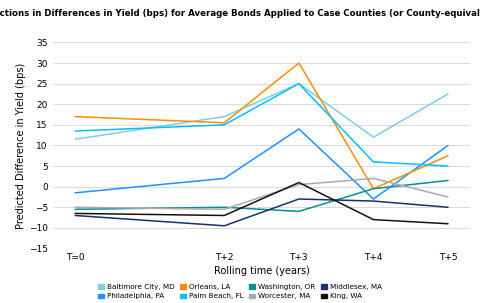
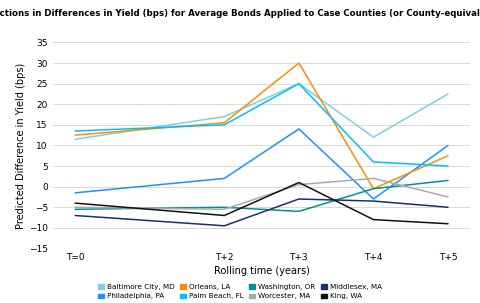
Orleans, LA/T=0: 17.0 -> 12.5
King, WA/T=0: -6.5 -> -4.0
